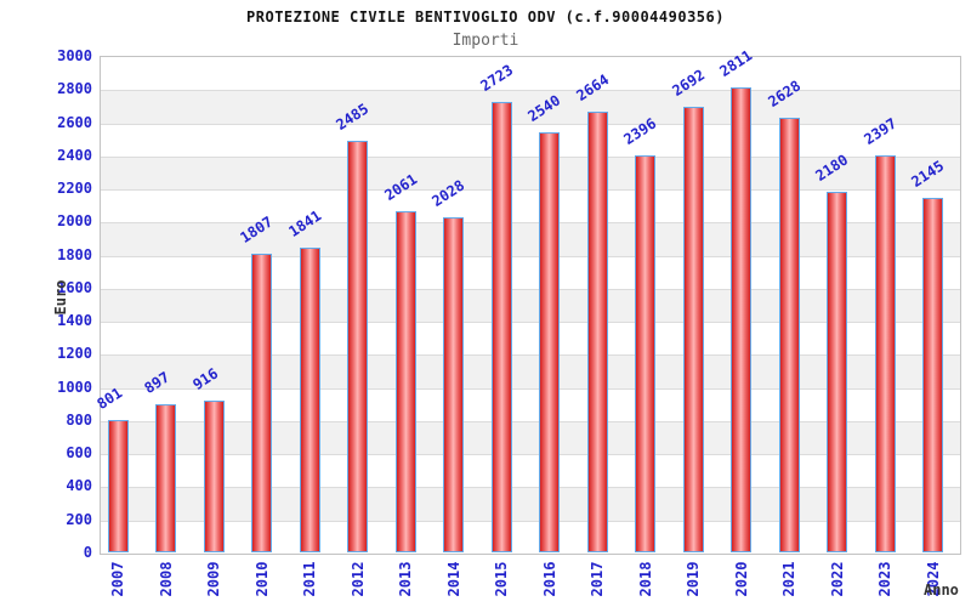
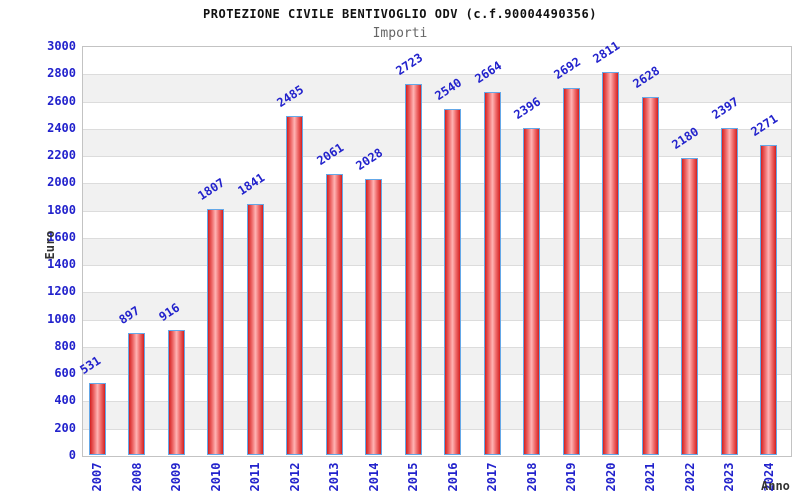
2007: 801 -> 531
2024: 2145 -> 2271
